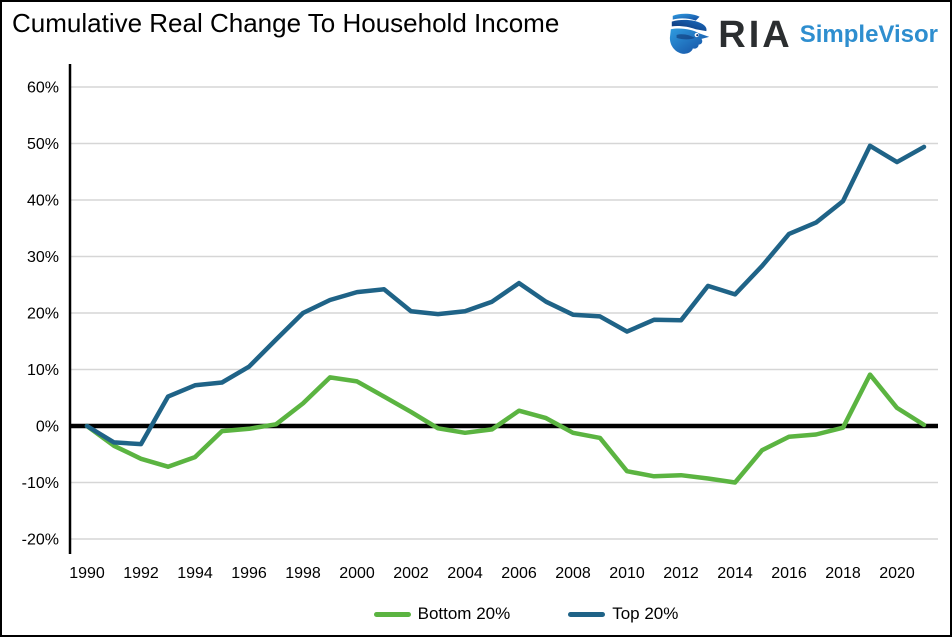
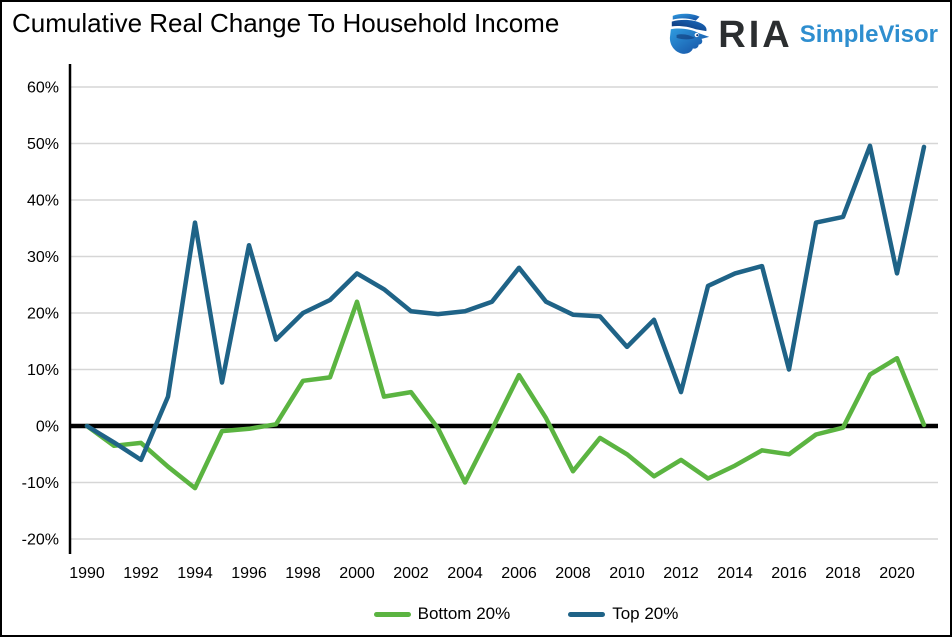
Bottom 20%/1992: -6% -> -3%
Top 20%/1992: -3% -> -6%
Bottom 20%/1994: -6% -> -11%
Top 20%/1994: 7% -> 36%
Top 20%/1996: 10% -> 32%
Bottom 20%/1998: 4% -> 8%
Bottom 20%/2000: 8% -> 22%
Top 20%/2000: 24% -> 27%
Bottom 20%/2002: 2% -> 6%
Bottom 20%/2004: -1% -> -10%
Bottom 20%/2006: 3% -> 9%
Top 20%/2006: 25% -> 28%
Bottom 20%/2008: -1% -> -8%
Bottom 20%/2010: -8% -> -5%
Top 20%/2010: 17% -> 14%
Bottom 20%/2012: -9% -> -6%
Top 20%/2012: 19% -> 6%
Bottom 20%/2014: -10% -> -7%
Top 20%/2014: 23% -> 27%
Bottom 20%/2016: -2% -> -5%
Top 20%/2016: 34% -> 10%
Top 20%/2018: 40% -> 37%
Bottom 20%/2020: 3% -> 12%
Top 20%/2020: 47% -> 27%
